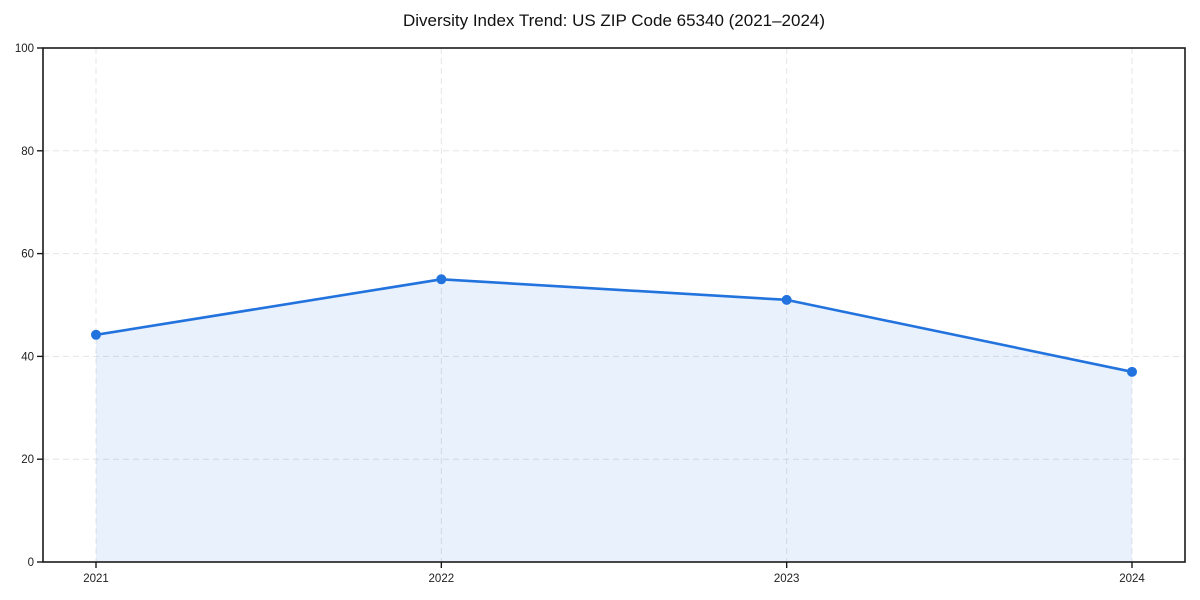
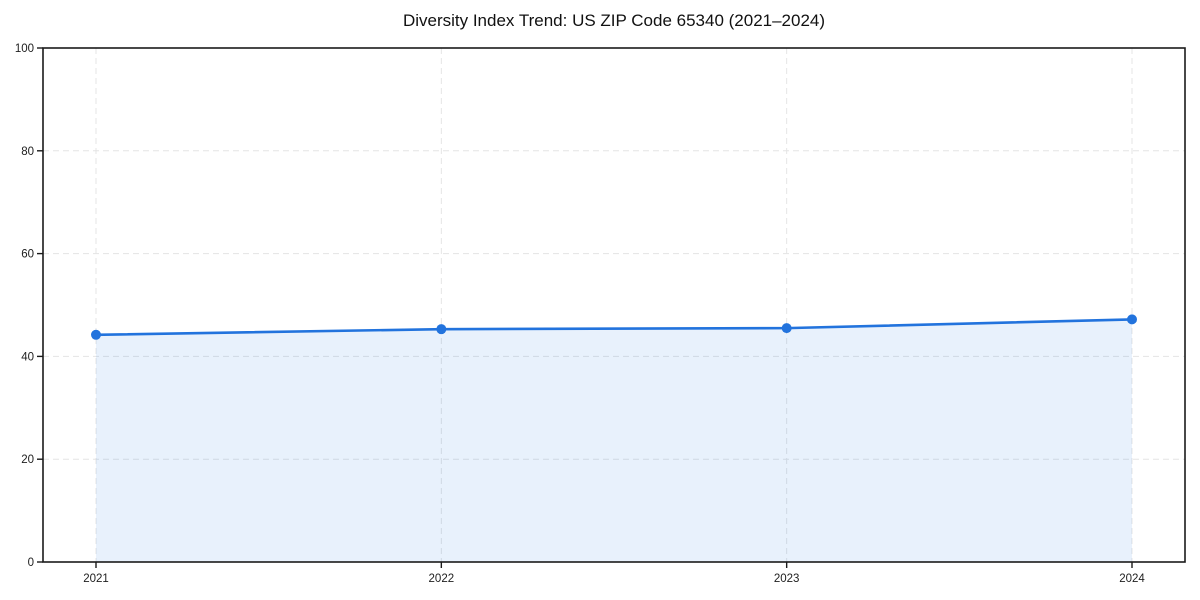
2022: 55 -> 45
2023: 51 -> 46
2024: 37 -> 47
